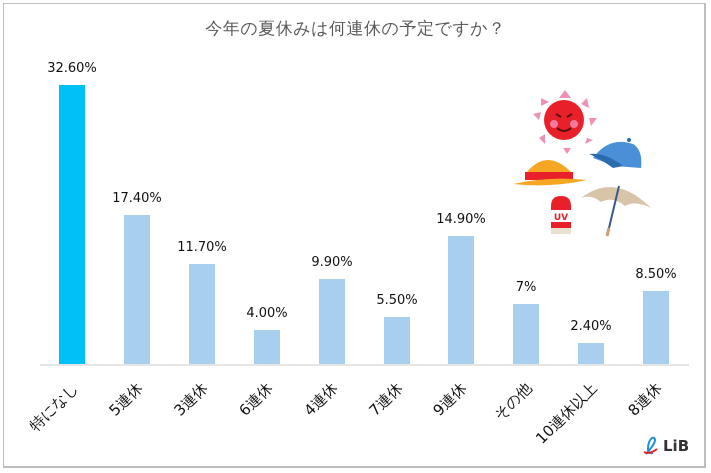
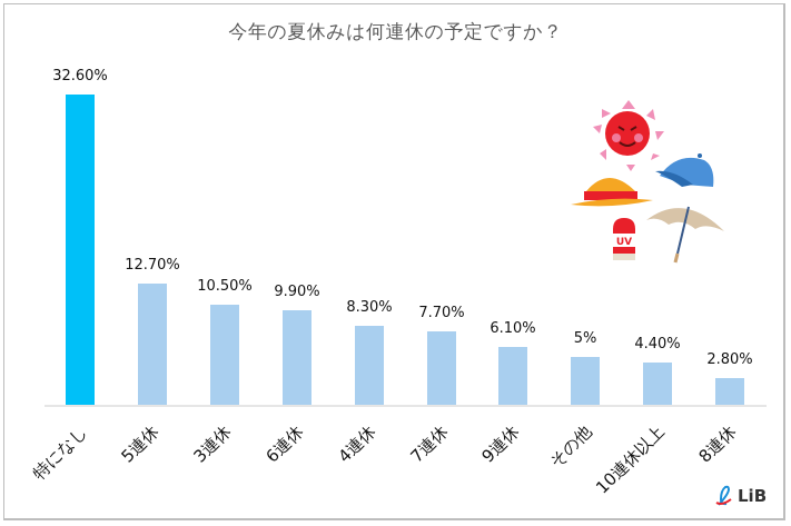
5連休: 17.40% -> 12.70%
3連休: 11.70% -> 10.50%
6連休: 4.00% -> 9.90%
4連休: 9.90% -> 8.30%
7連休: 5.50% -> 7.70%
9連休: 14.90% -> 6.10%
その他: 7% -> 5%
10連休以上: 2.40% -> 4.40%
8連休: 8.50% -> 2.80%
